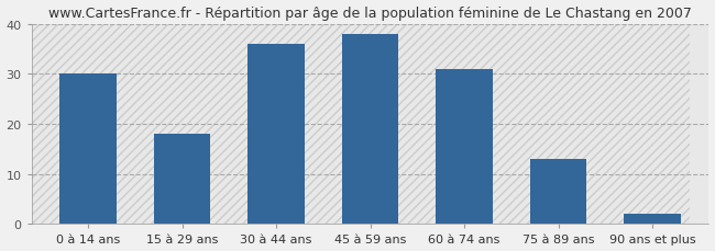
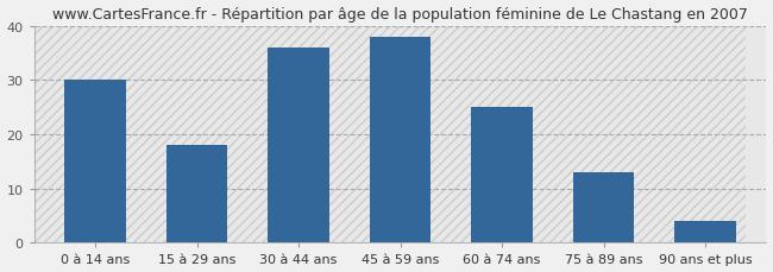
60 à 74 ans: 31 -> 25
90 ans et plus: 2 -> 4
